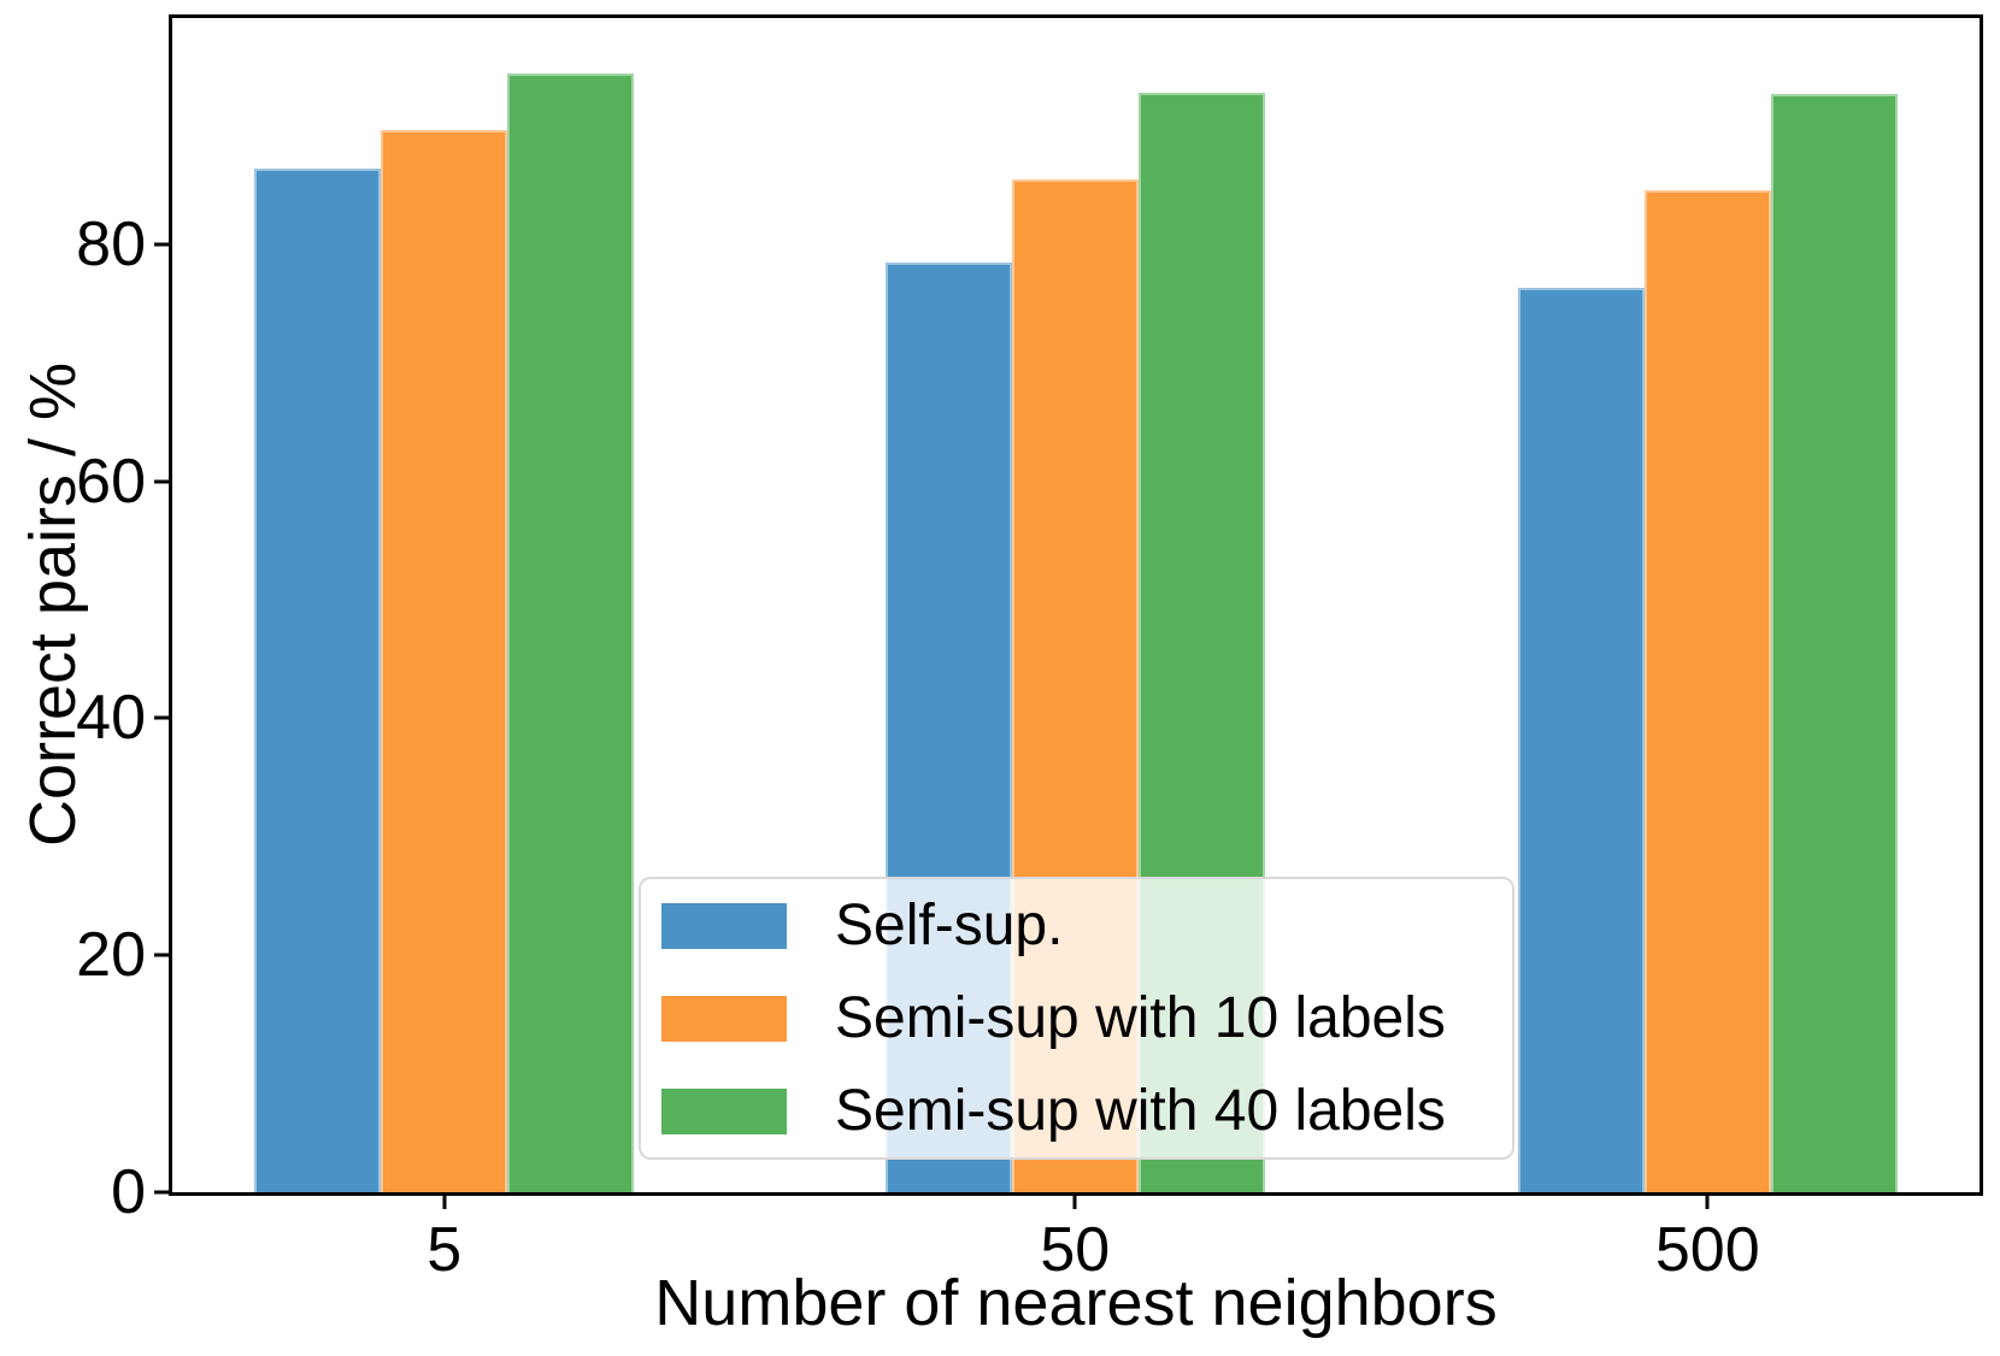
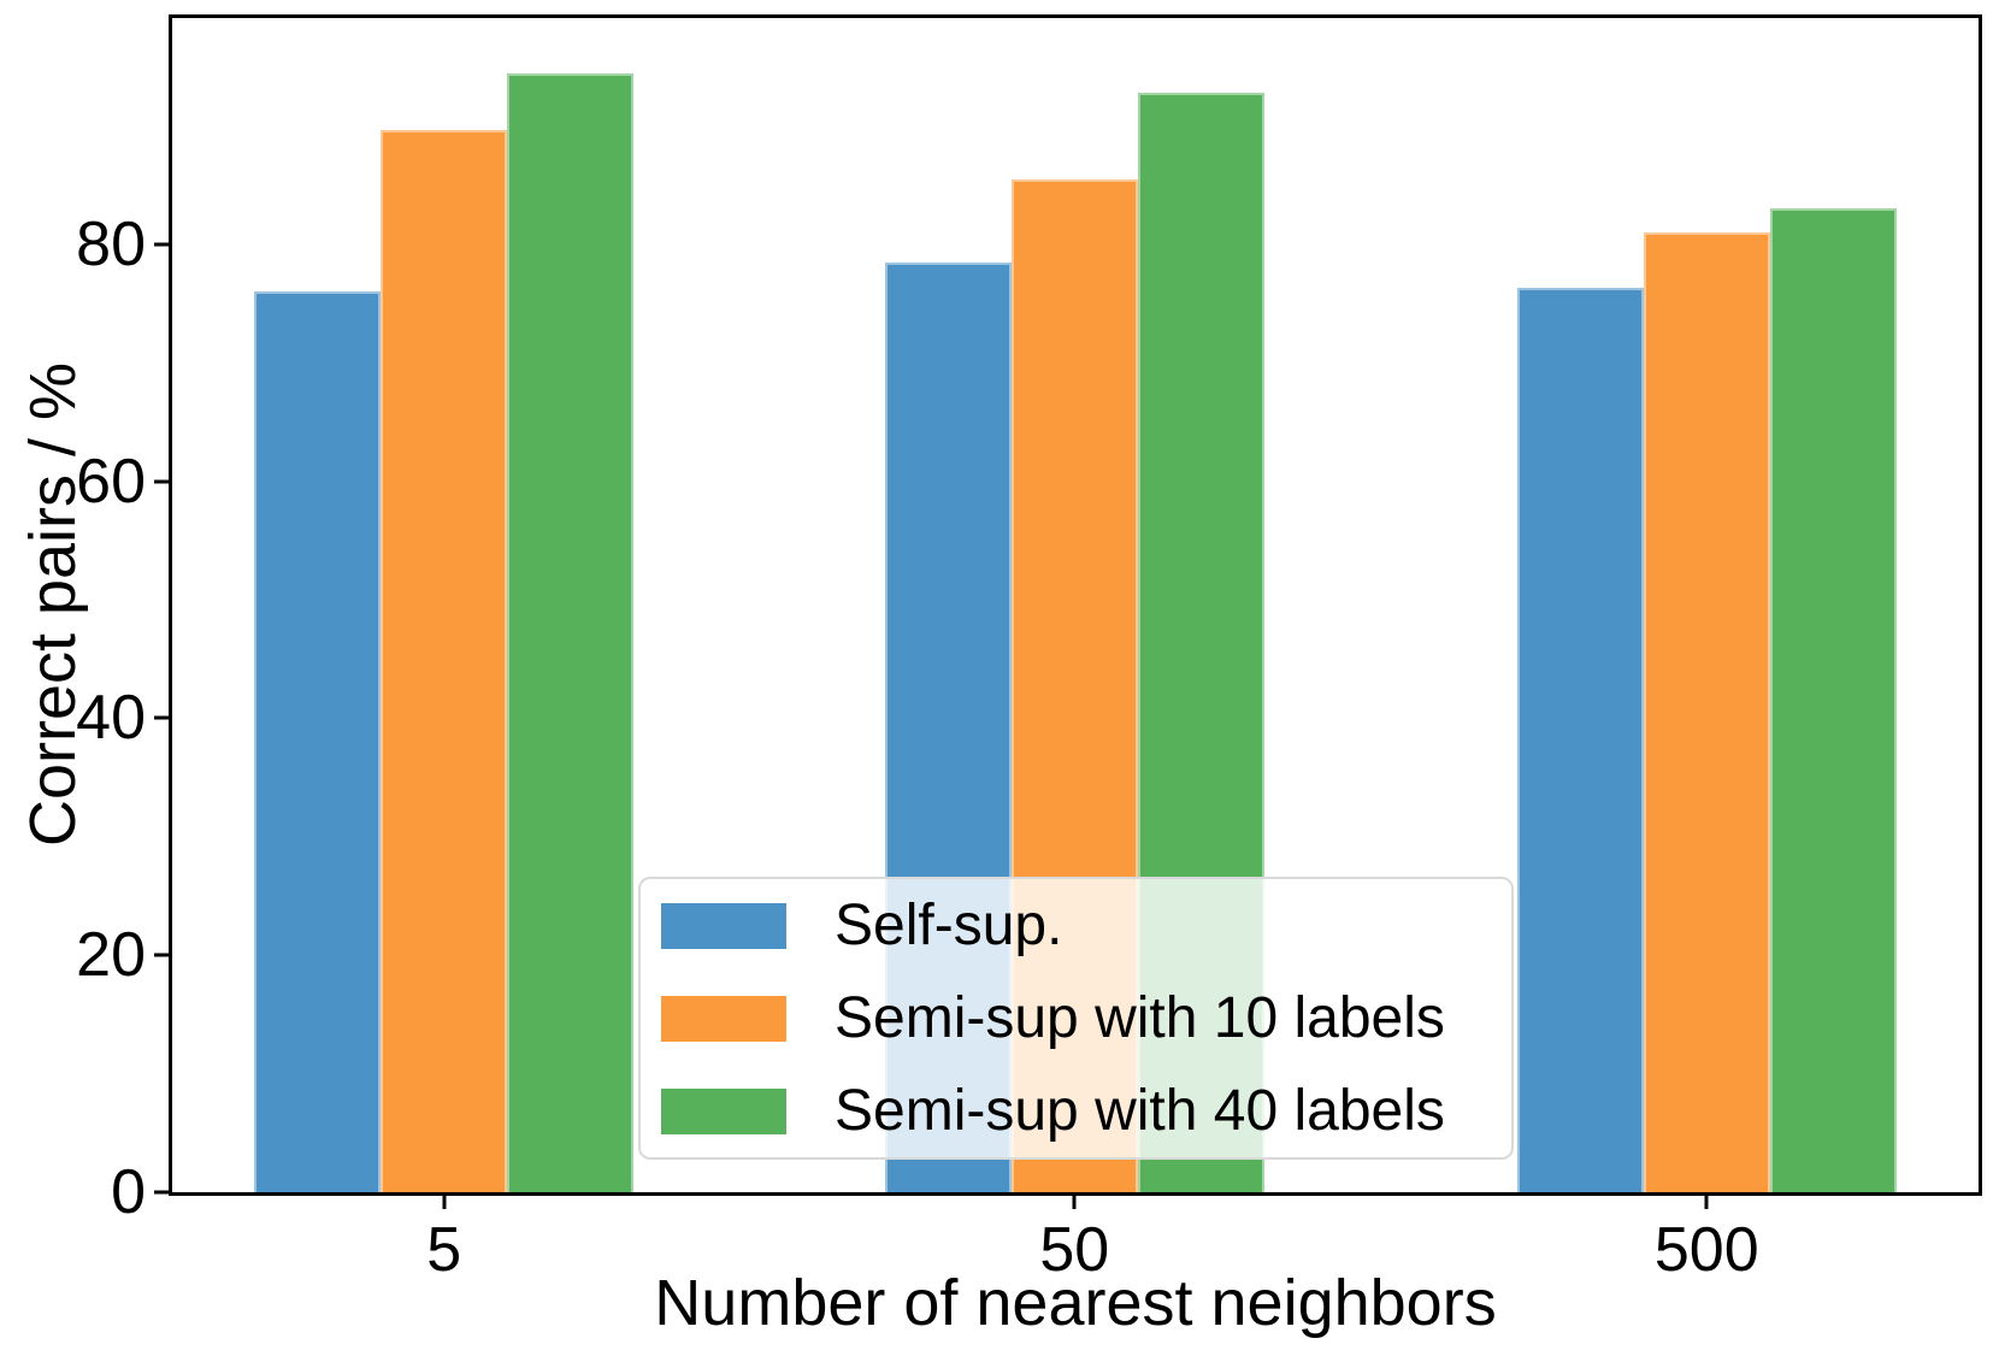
Self-sup./5: 86 -> 76
Semi-sup with 10 labels/500: 85 -> 81
Semi-sup with 40 labels/500: 93 -> 83
